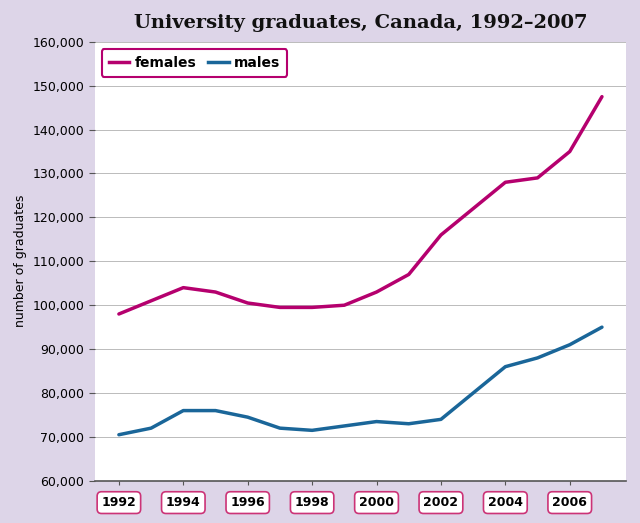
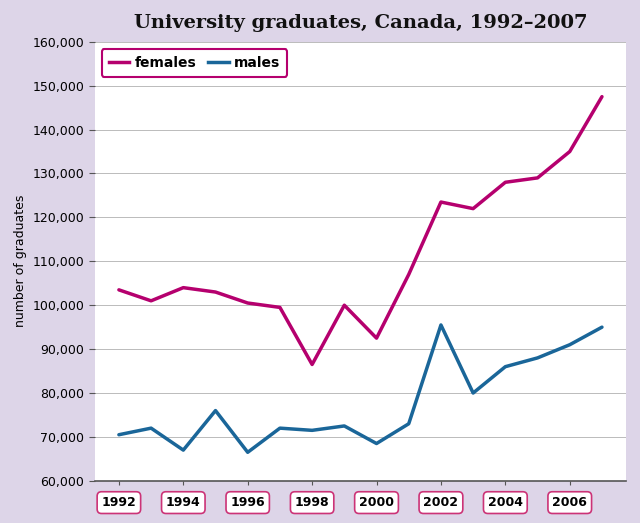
females/1992: 98,000 -> 103,500
males/1994: 76,000 -> 67,000
males/1996: 74,500 -> 66,500
females/1998: 99,500 -> 86,500
females/2000: 103,000 -> 92,500
males/2000: 73,500 -> 68,500
females/2002: 116,000 -> 123,500
males/2002: 74,000 -> 95,500
